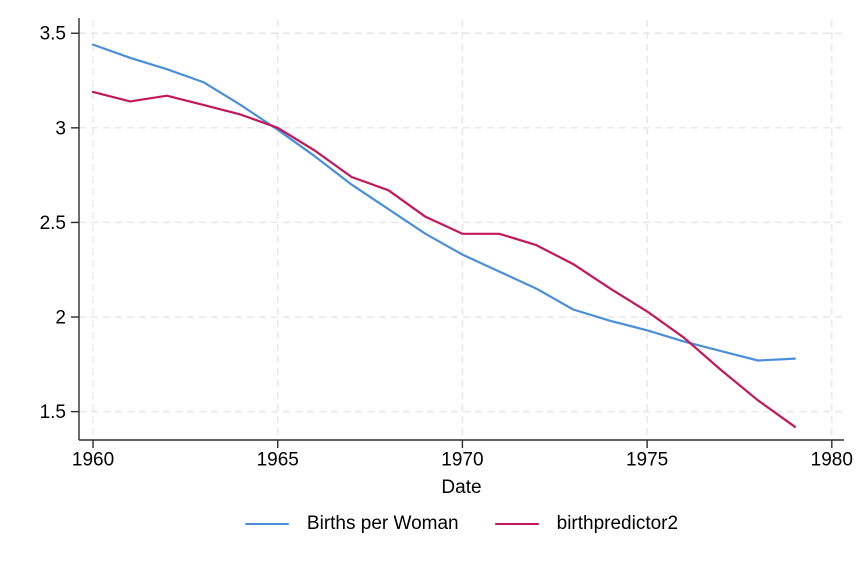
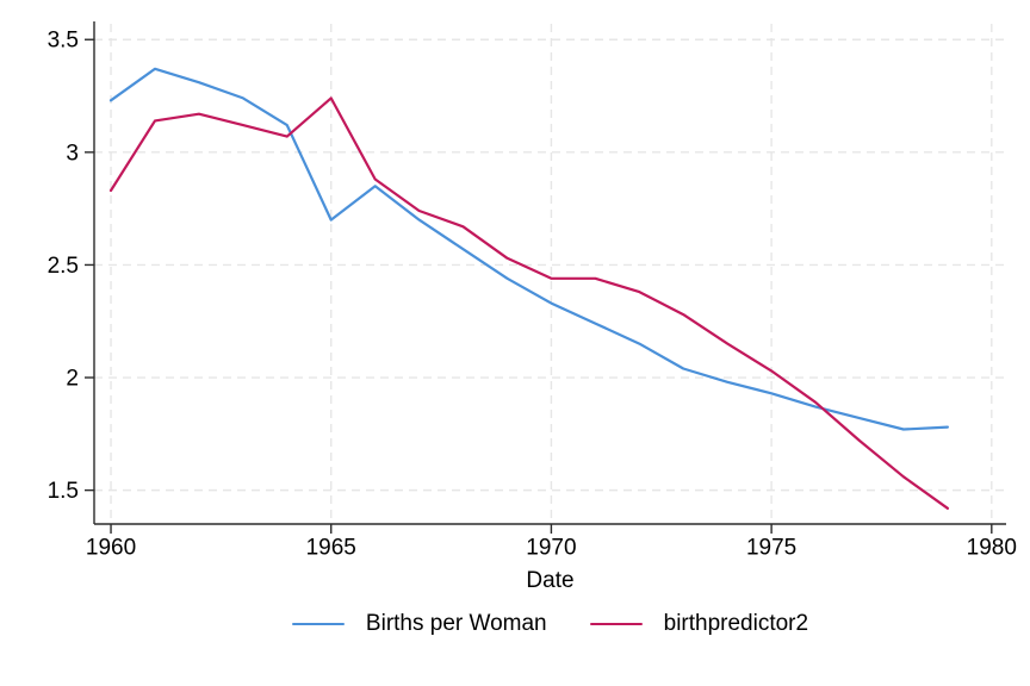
Births per Woman/1960: 3.44 -> 3.23
birthpredictor2/1960: 3.19 -> 2.83
Births per Woman/1965: 2.99 -> 2.70
birthpredictor2/1965: 3.00 -> 3.24
